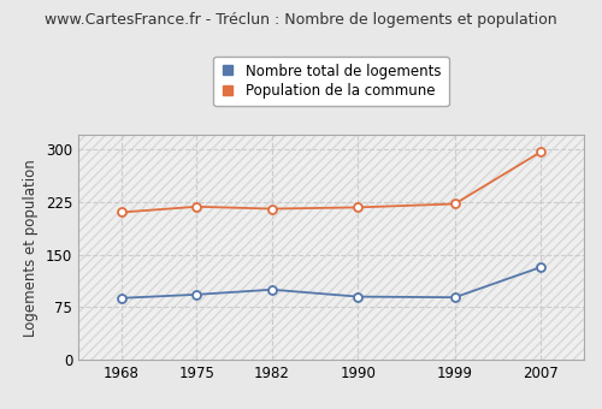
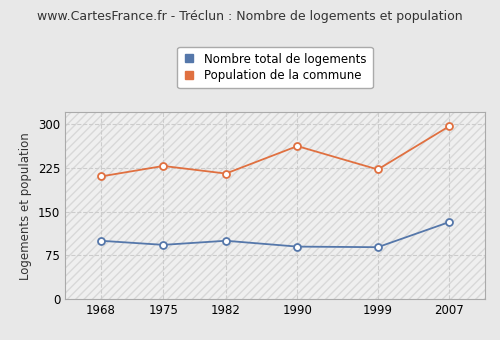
Nombre total de logements/1968: 88 -> 100
Population de la commune/1975: 218 -> 228
Population de la commune/1990: 217 -> 262
